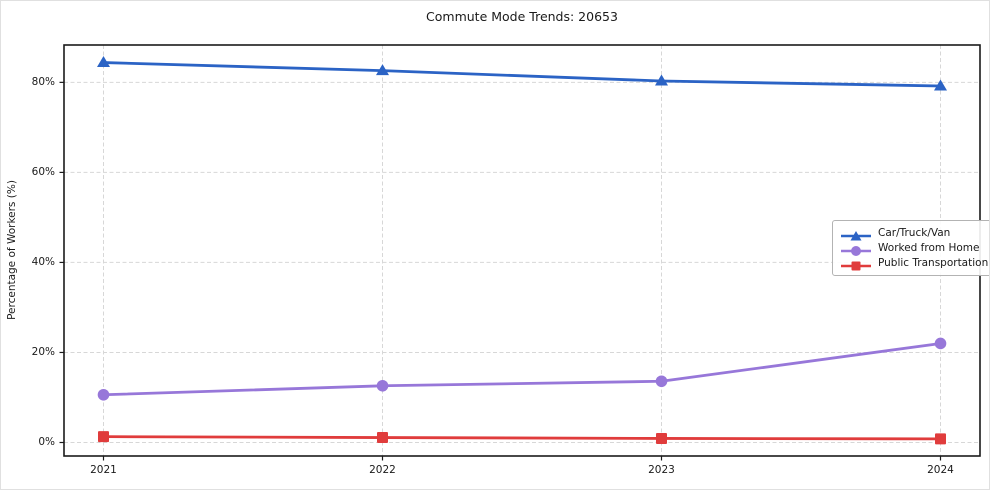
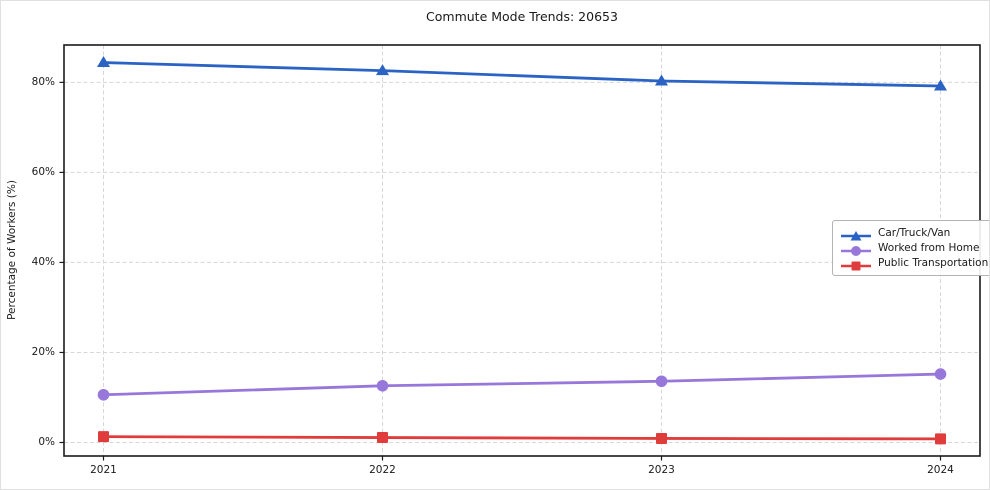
Worked from Home/2024: 22% -> 15%
